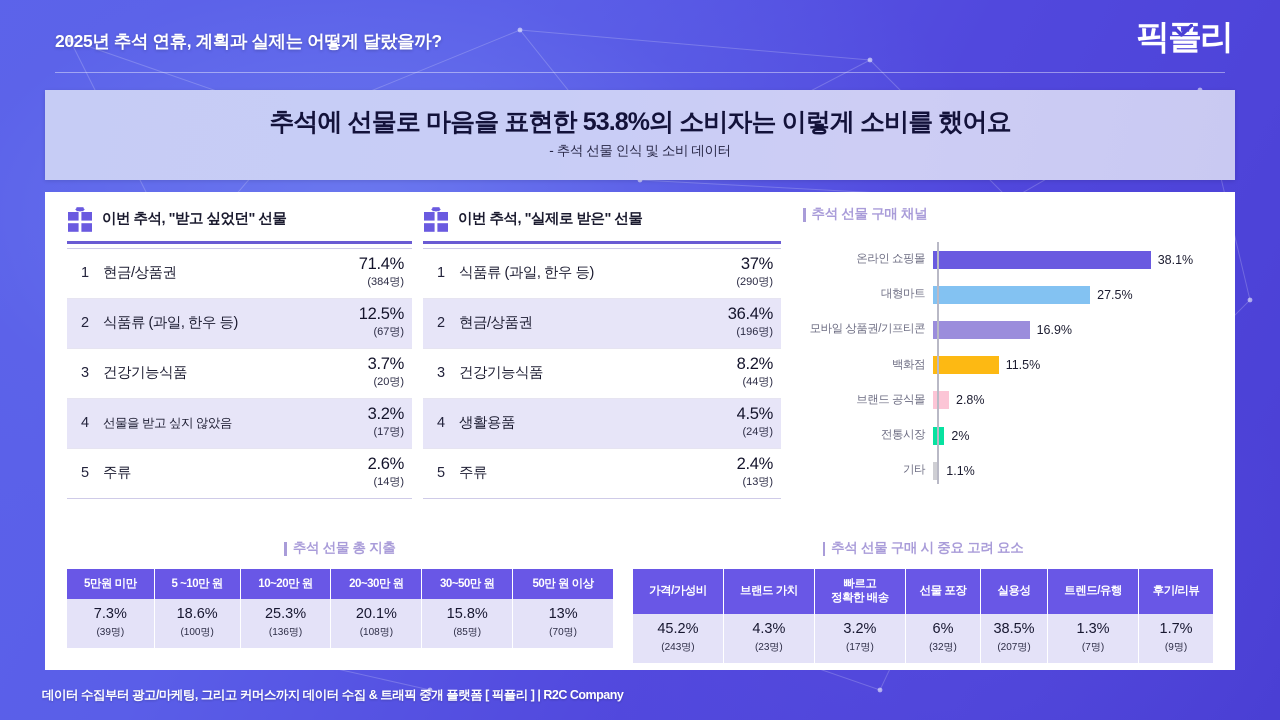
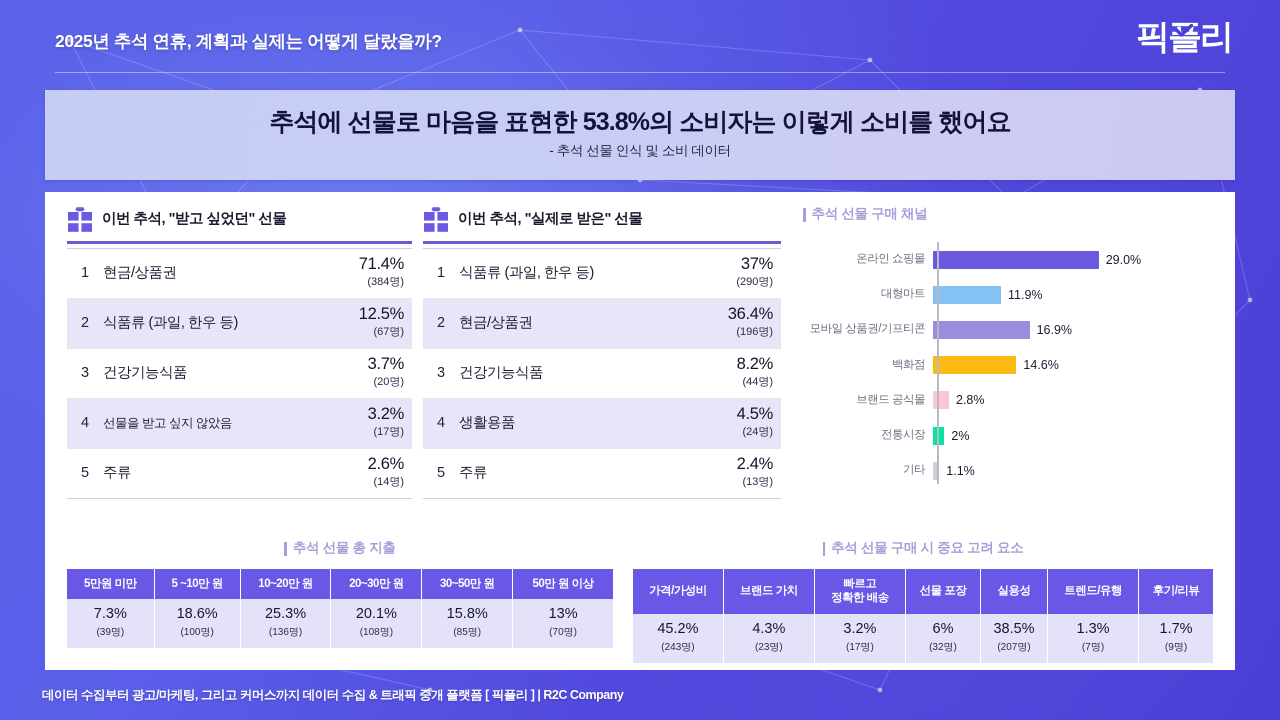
온라인 쇼핑몰: 38.1% -> 29.0%
대형마트: 27.5% -> 11.9%
백화점: 11.5% -> 14.6%
